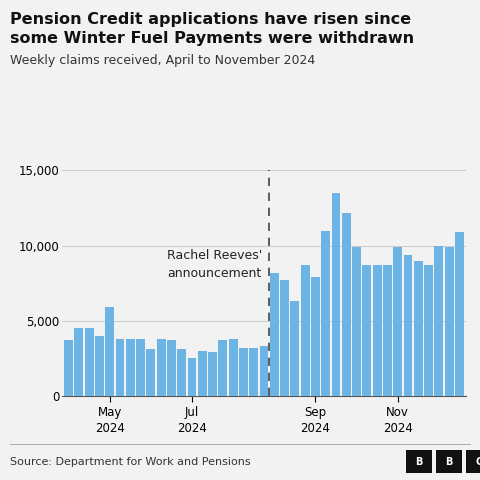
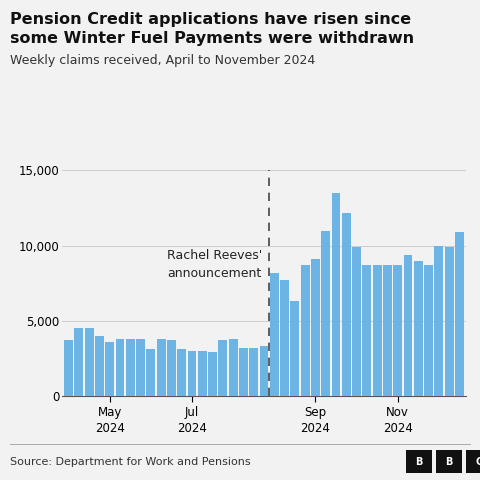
May 2024: 5,900 -> 3,600
Jul 2024: 2,500 -> 3,000
Sep 2024: 7,900 -> 9,100
Nov 2024: 9,900 -> 8,700
